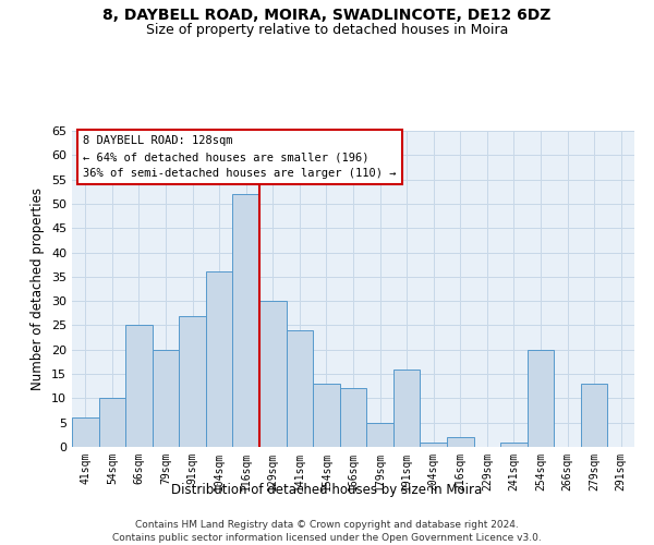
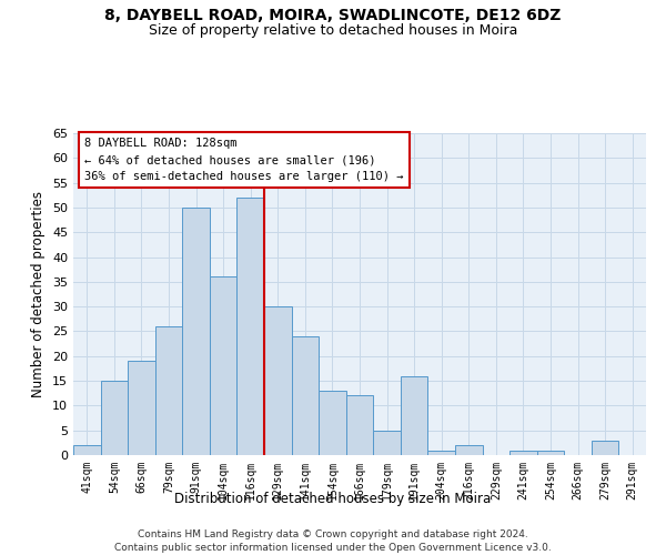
41sqm: 6 -> 2
54sqm: 10 -> 15
66sqm: 25 -> 19
79sqm: 20 -> 26
91sqm: 27 -> 50
254sqm: 20 -> 1
279sqm: 13 -> 3
